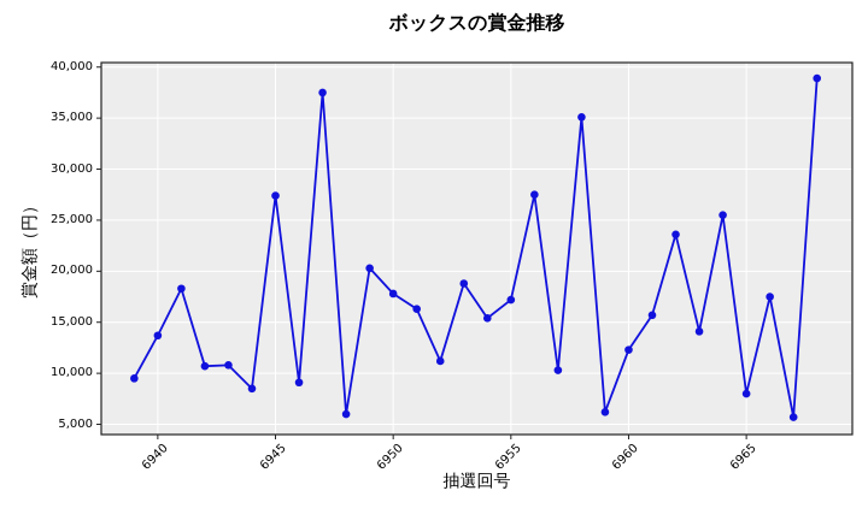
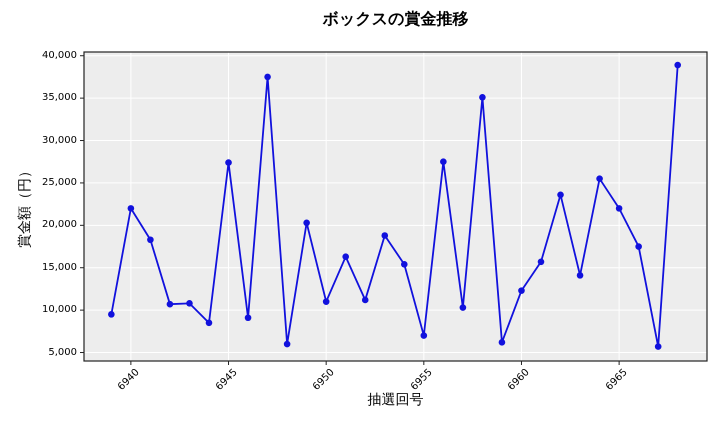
6940: 14000 -> 22000
6950: 18000 -> 11000
6955: 17000 -> 7000
6965: 8000 -> 22000
